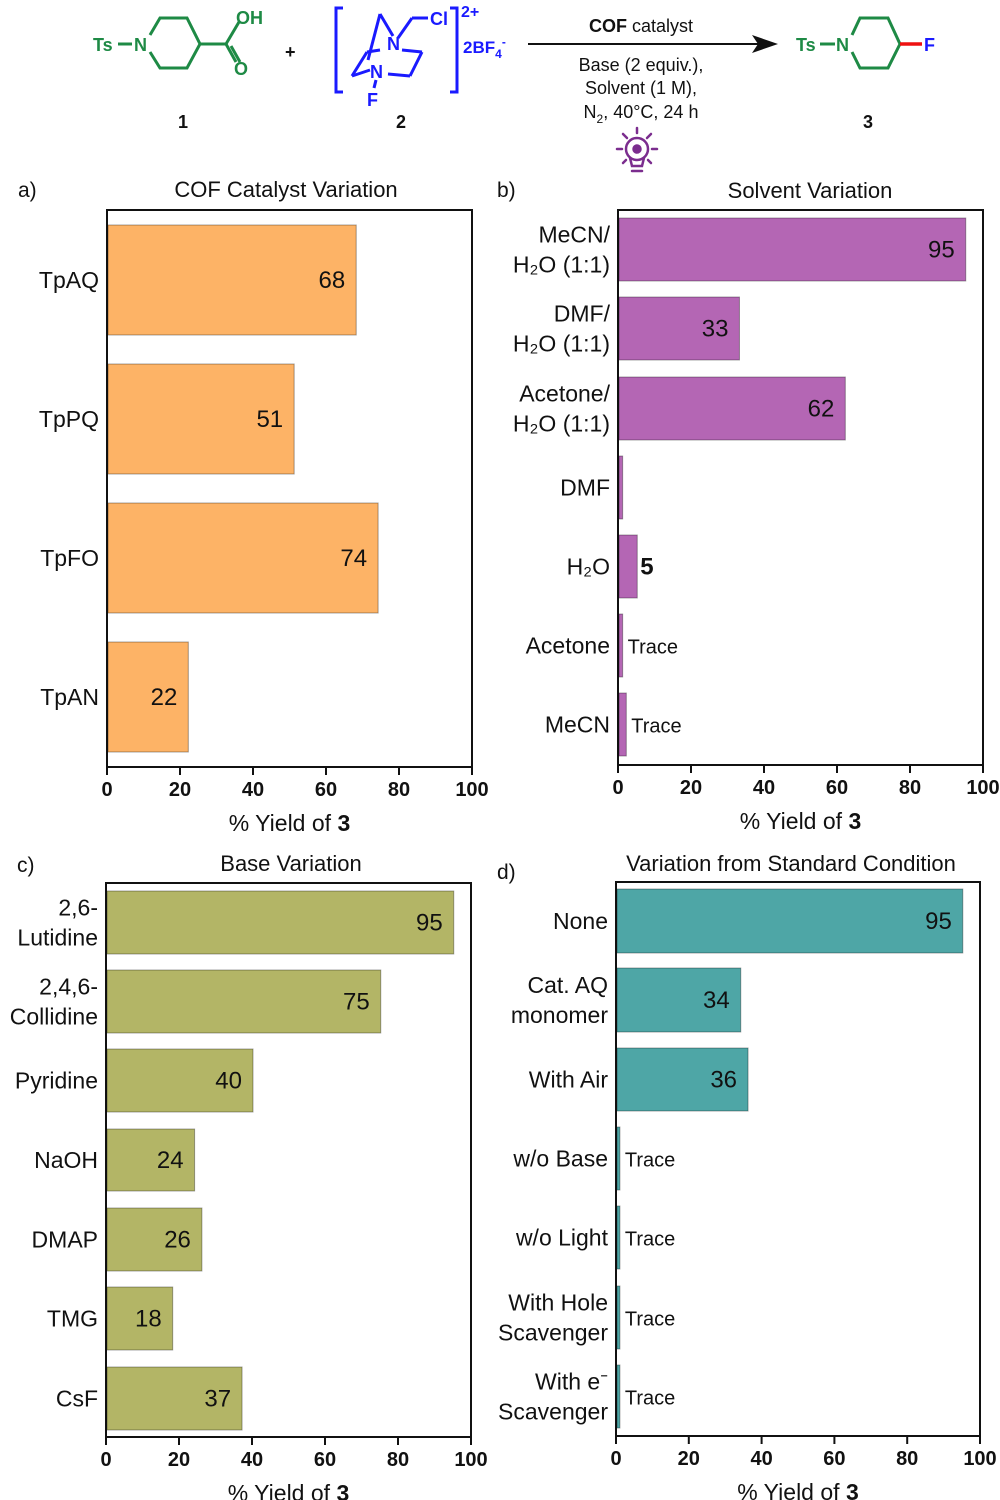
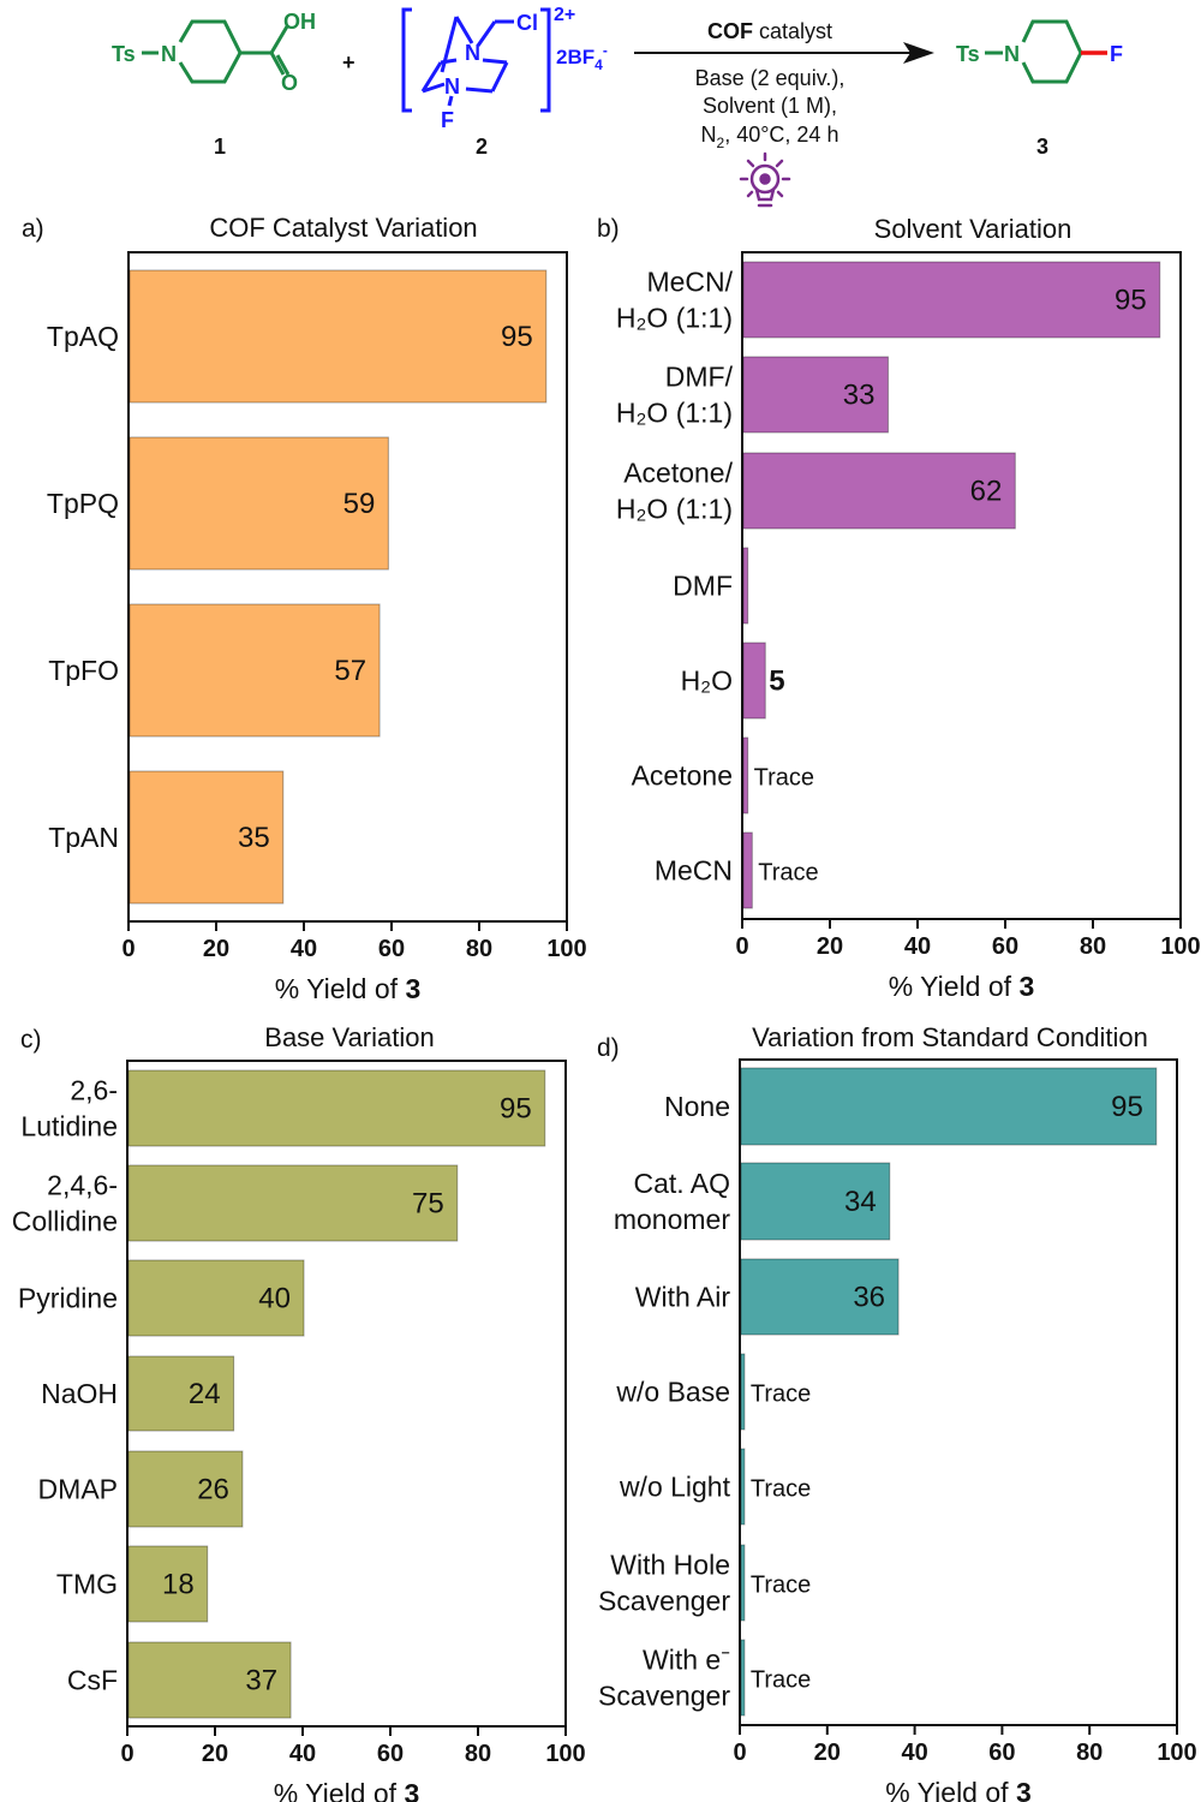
COF Catalyst Variation/TpAQ: 68 -> 95
COF Catalyst Variation/TpPQ: 51 -> 59
COF Catalyst Variation/TpFO: 74 -> 57
COF Catalyst Variation/TpAN: 22 -> 35
